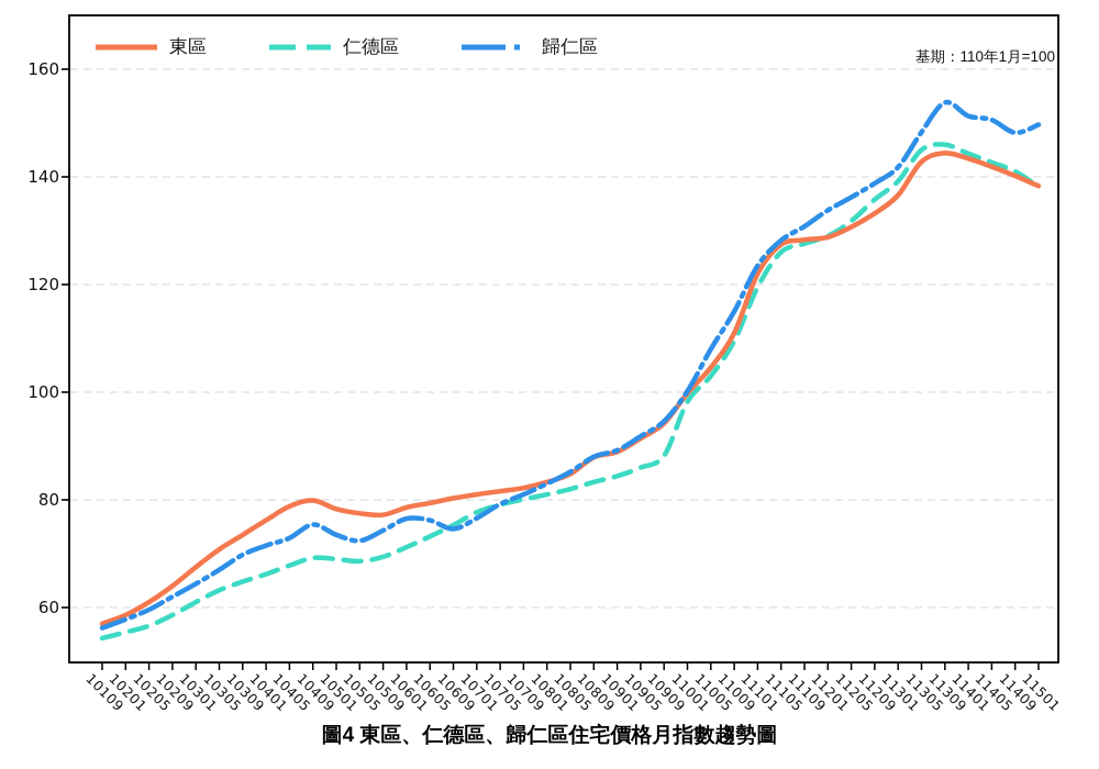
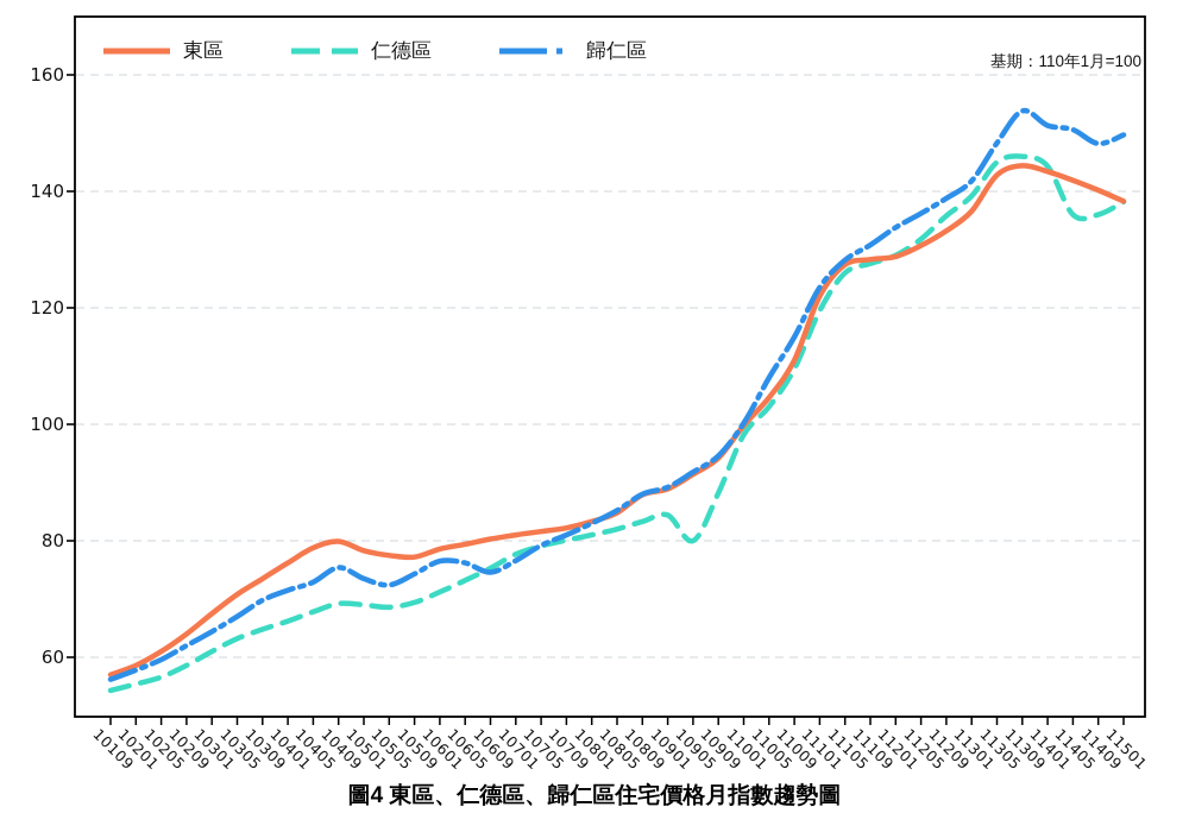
仁德區/10905: 86 -> 80
仁德區/11405: 143 -> 136
仁德區/11409: 141 -> 136
